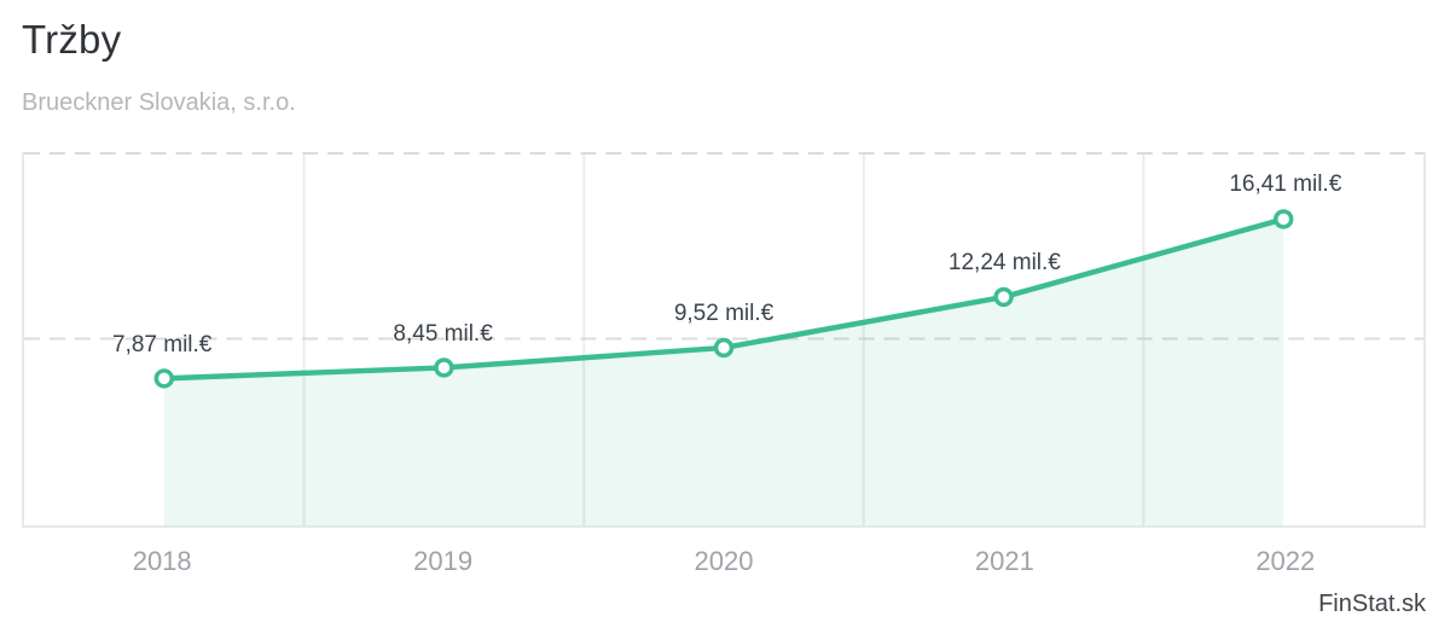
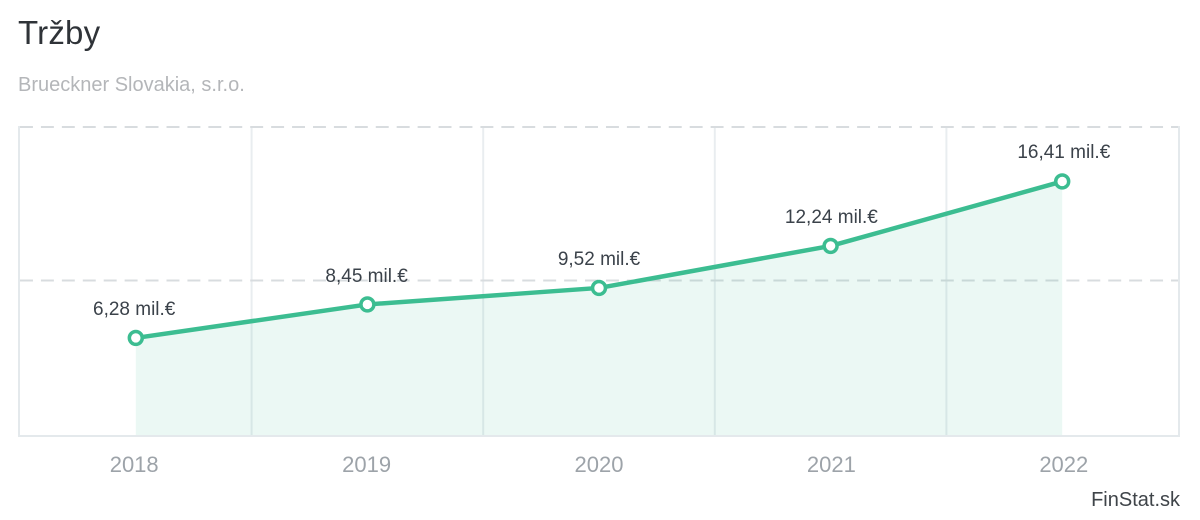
2018: 7,87 -> 6,28
